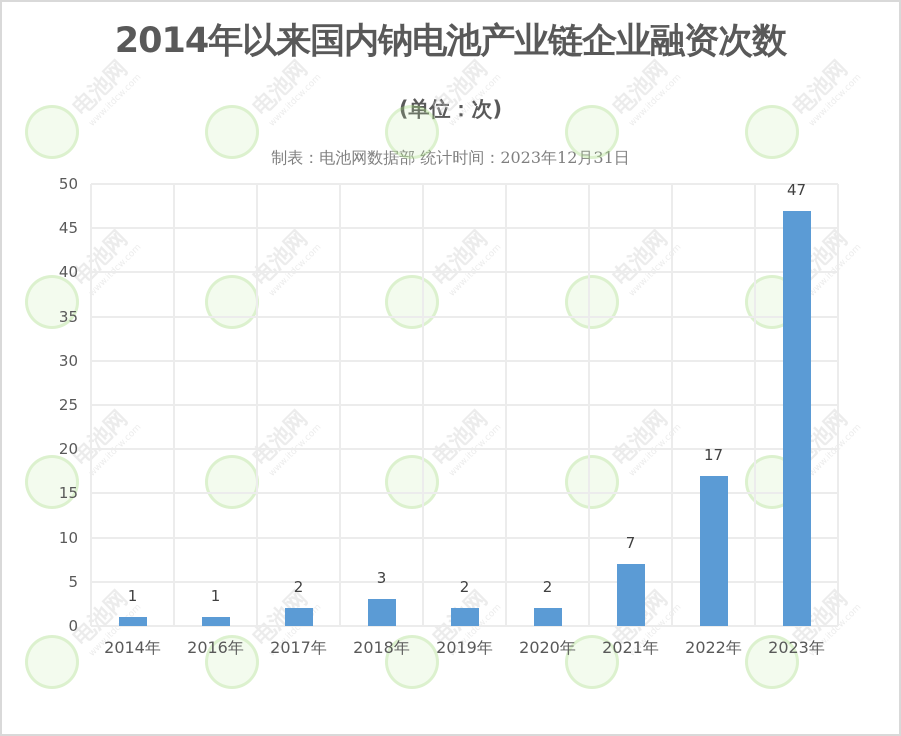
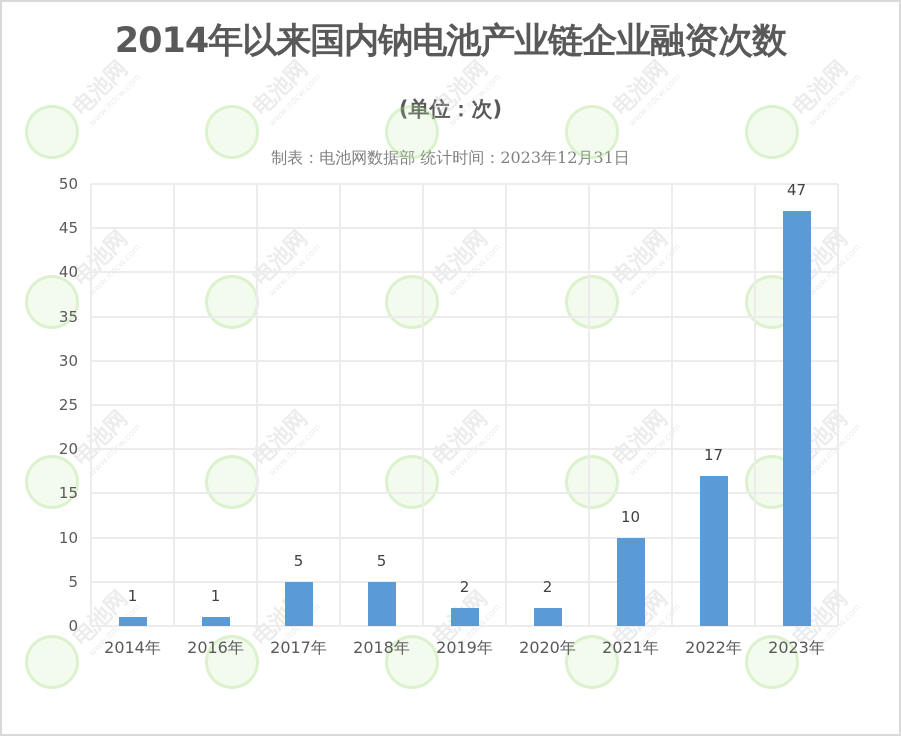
2017年: 2 -> 5
2018年: 3 -> 5
2021年: 7 -> 10
